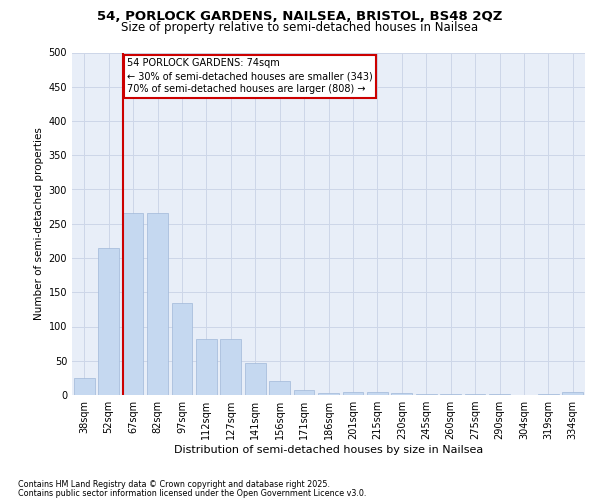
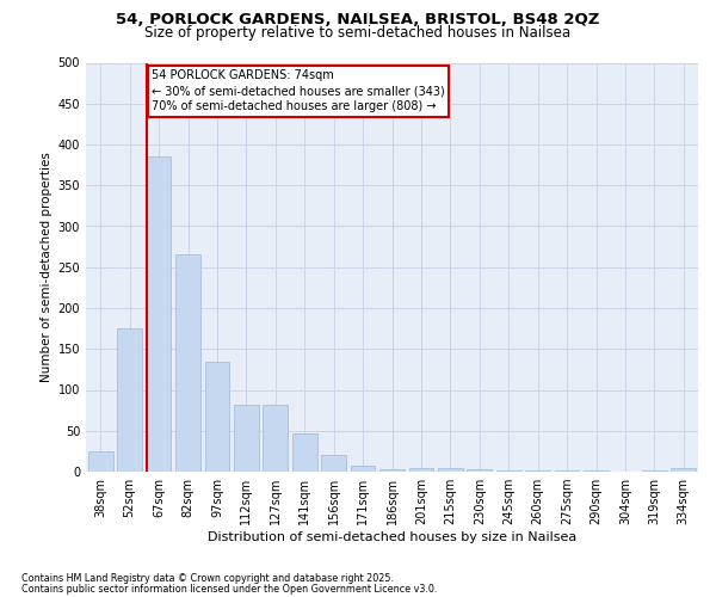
52sqm: 214 -> 175
67sqm: 266 -> 385
